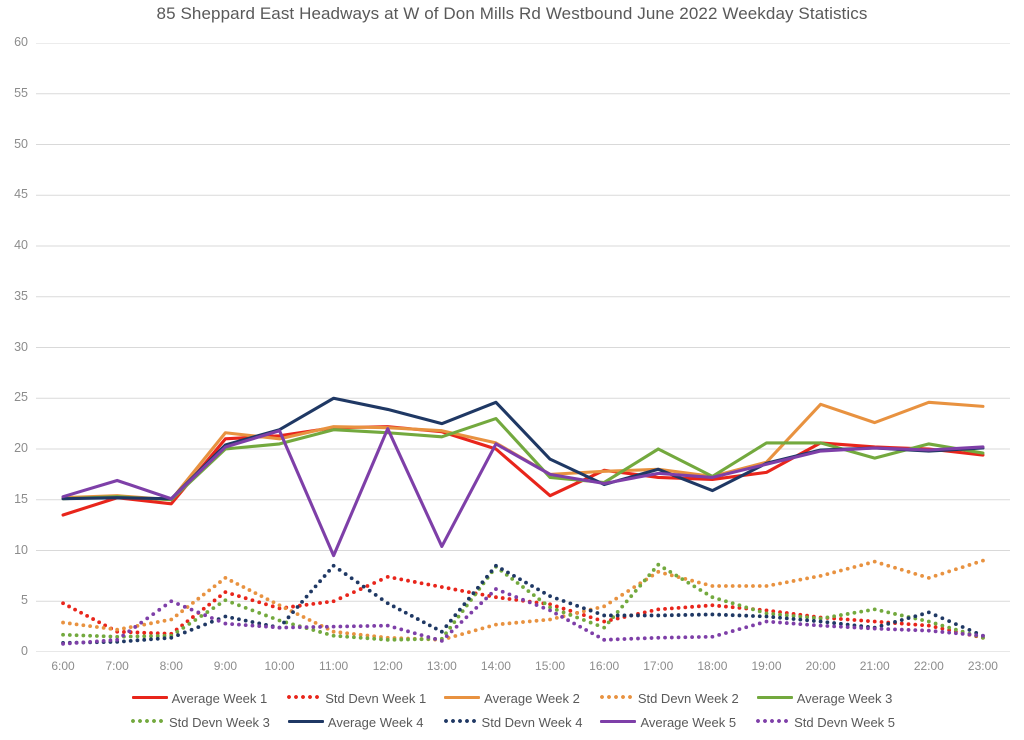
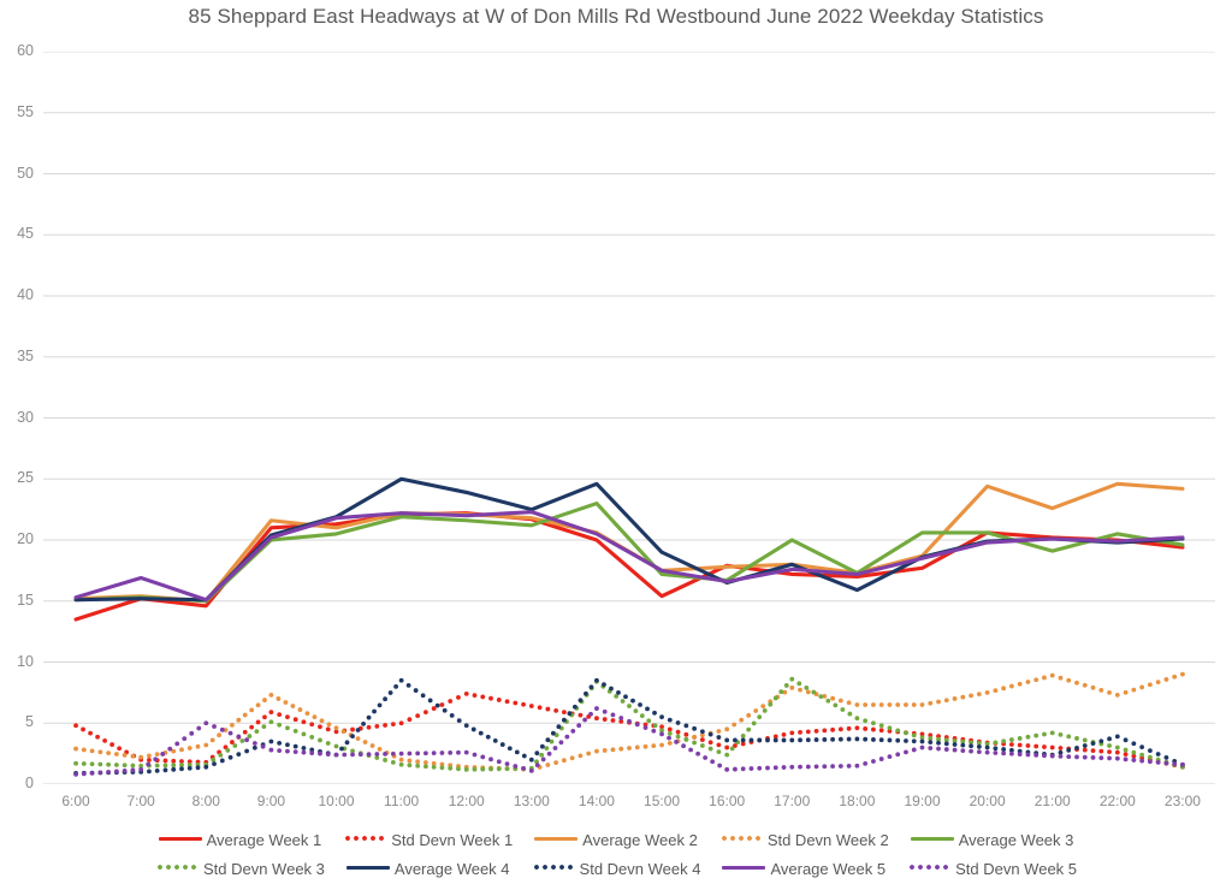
Average Week 5/11:00: 9.5 -> 22.2
Average Week 5/13:00: 10.4 -> 22.3
